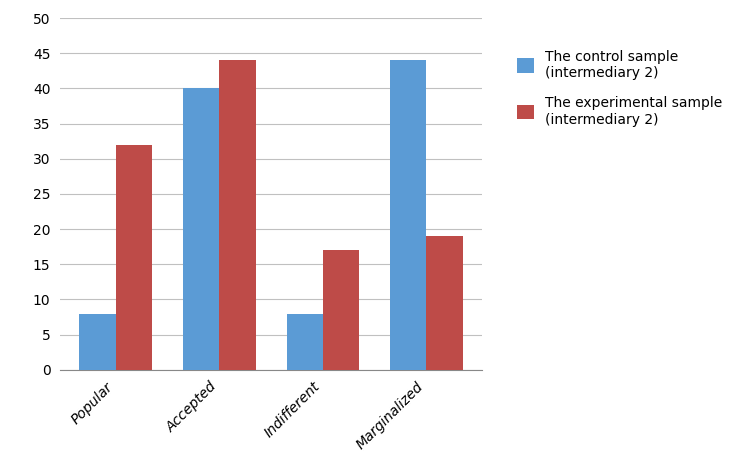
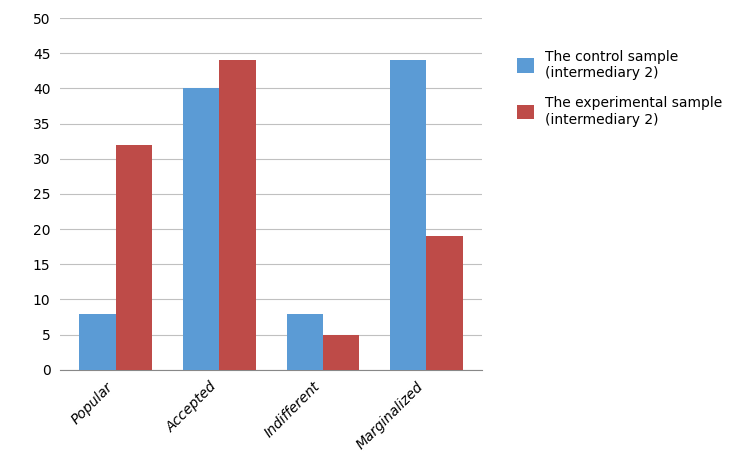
The experimental sample (intermediary 2)/Indifferent: 17 -> 5
